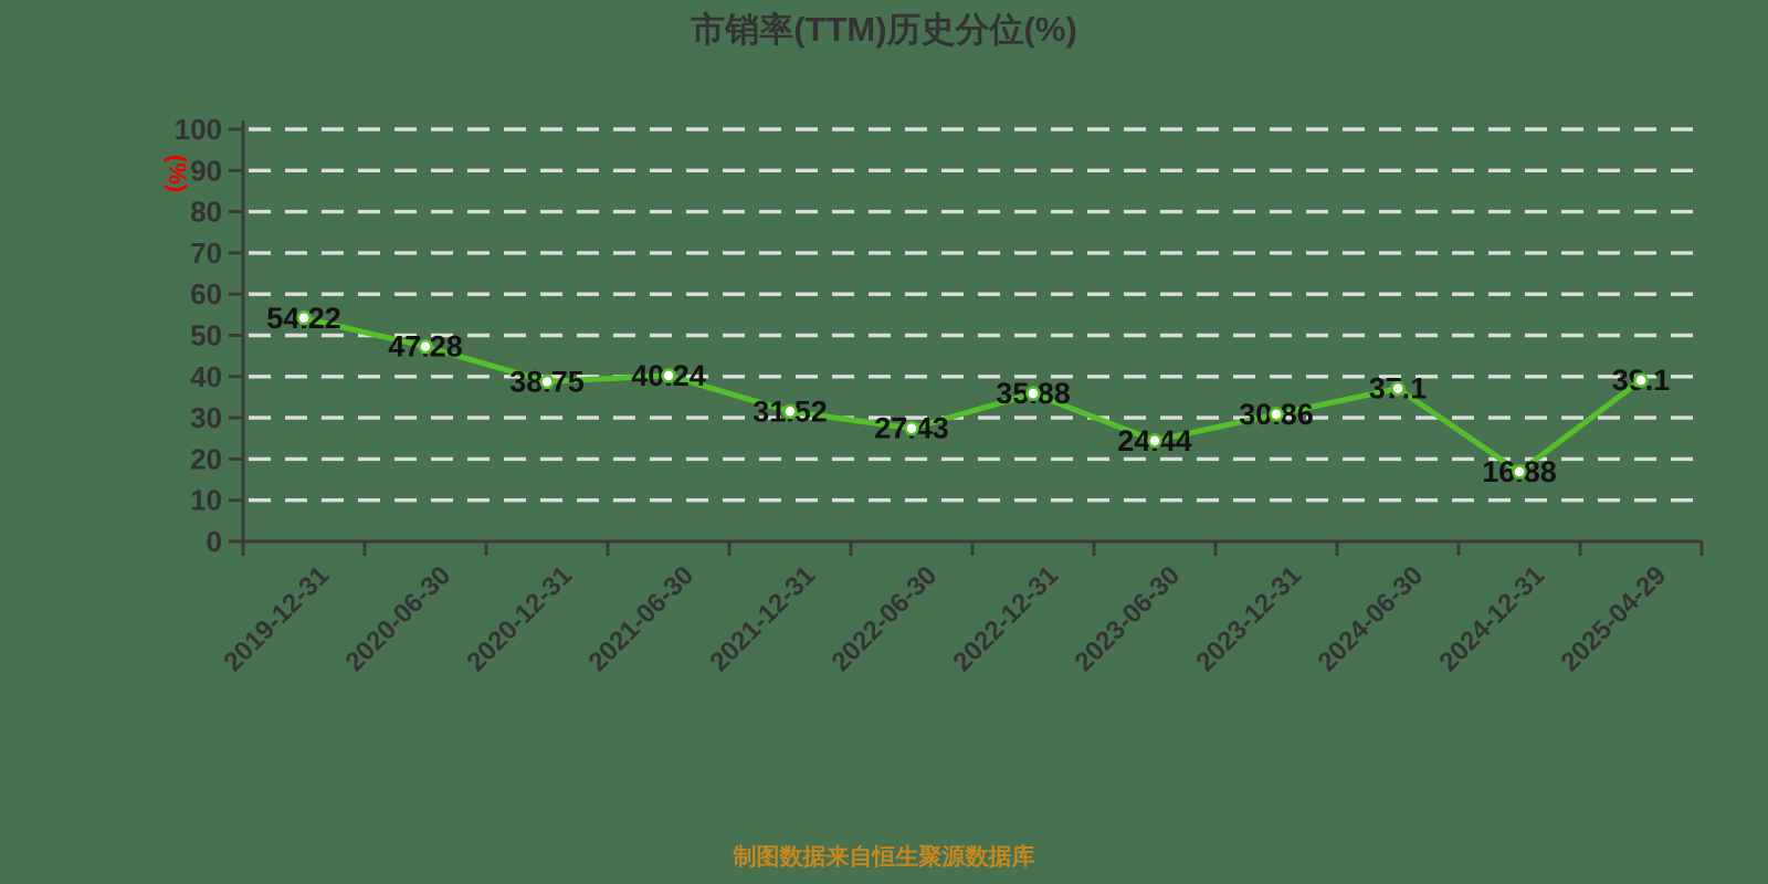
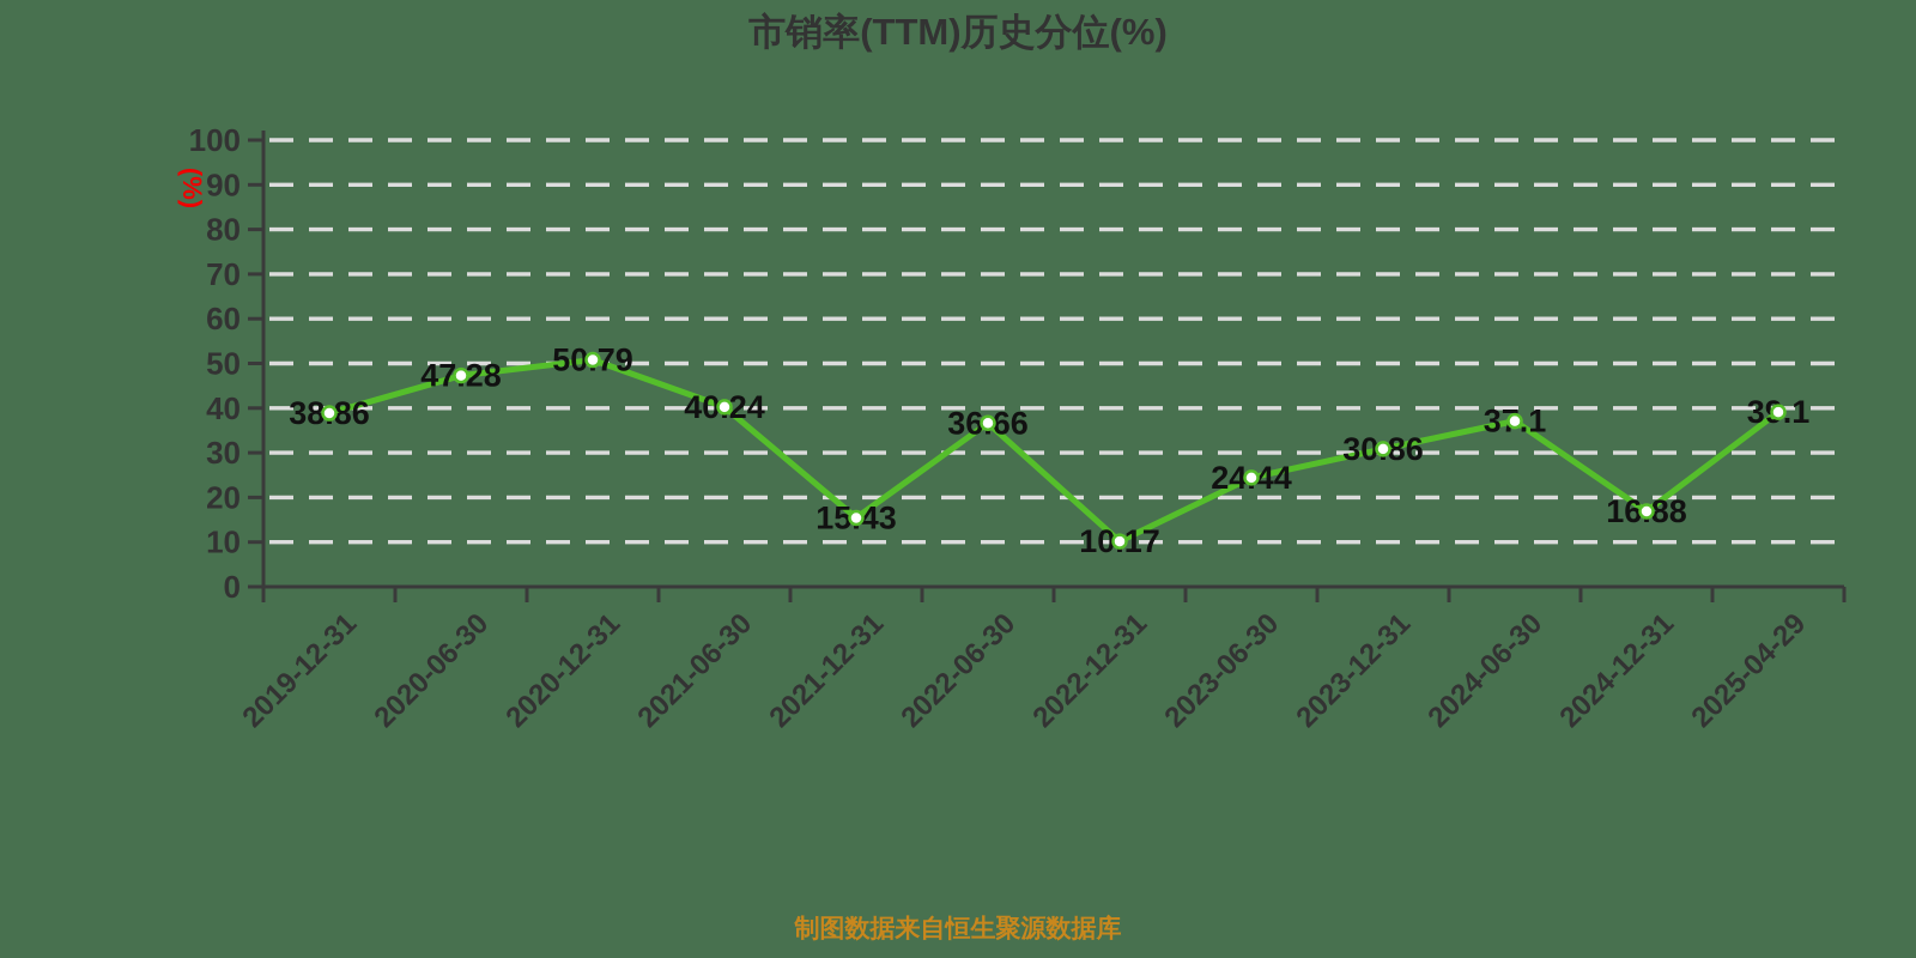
2019-12-31: 54.22 -> 38.86
2020-12-31: 38.75 -> 50.79
2021-12-31: 31.52 -> 15.43
2022-06-30: 27.43 -> 36.66
2022-12-31: 35.88 -> 10.17
